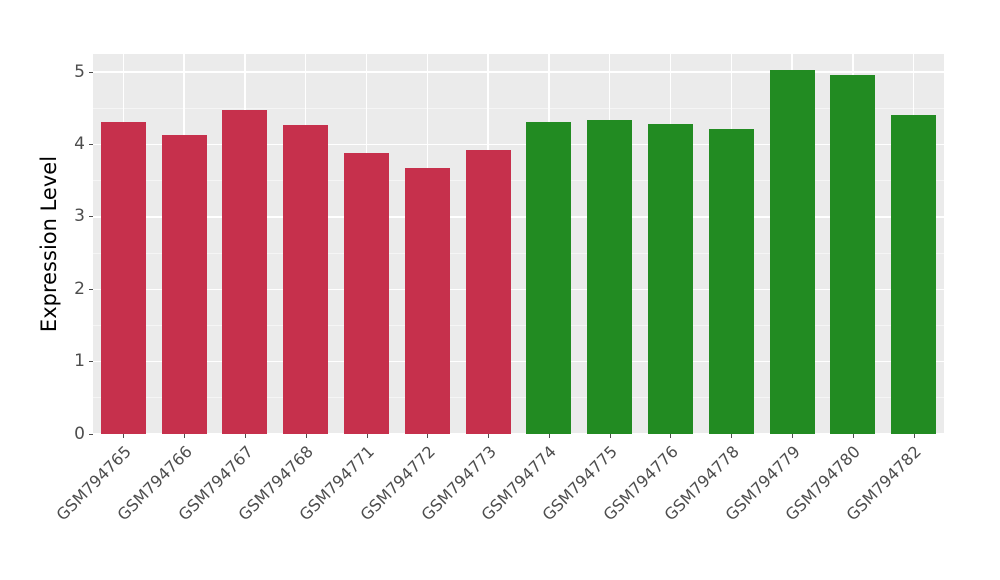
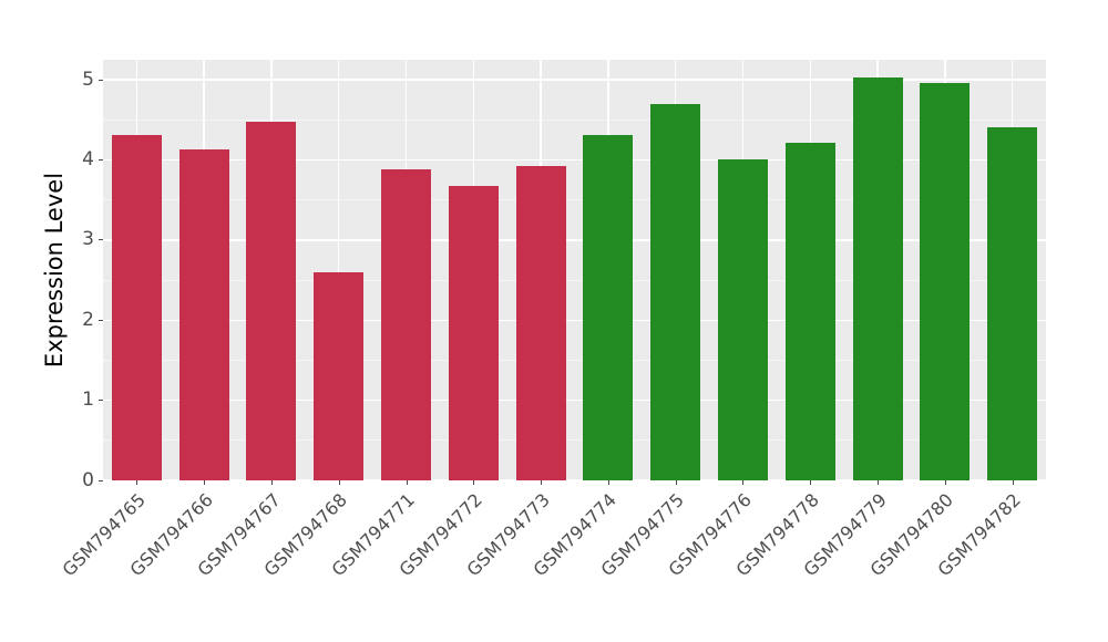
GSM794768: 4.3 -> 2.6
GSM794775: 4.3 -> 4.7
GSM794776: 4.3 -> 4.0
